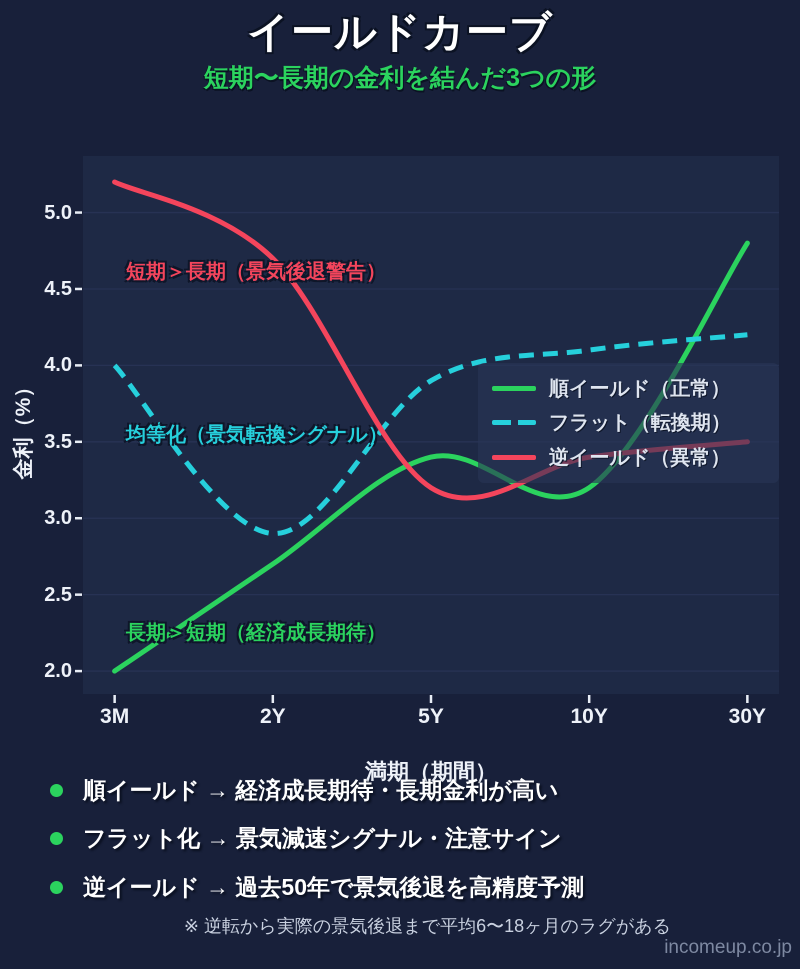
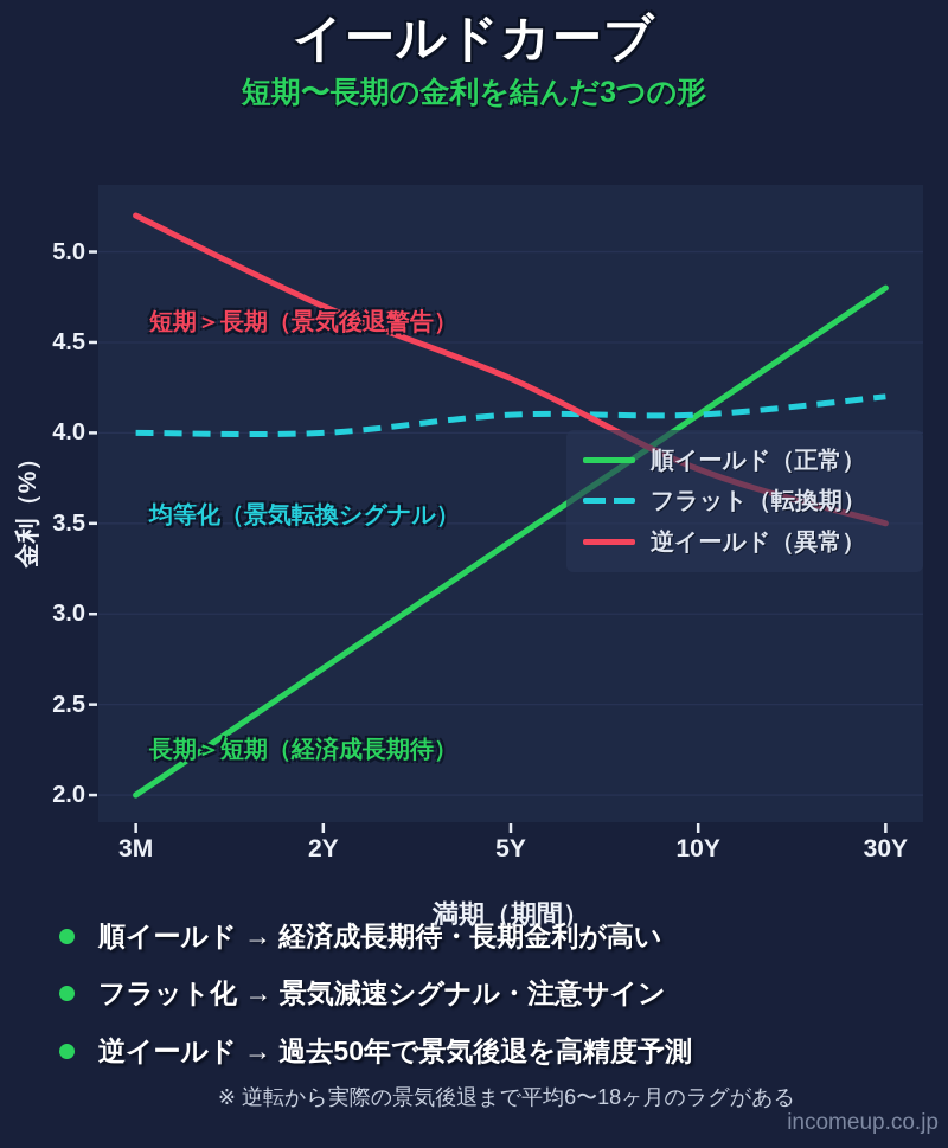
フラット（転換期）/2Y: 2.9 -> 4.0
フラット（転換期）/5Y: 3.9 -> 4.1
逆イールド（異常）/5Y: 3.2 -> 4.3
順イールド（正常）/10Y: 3.2 -> 4.1
逆イールド（異常）/10Y: 3.4 -> 3.8
